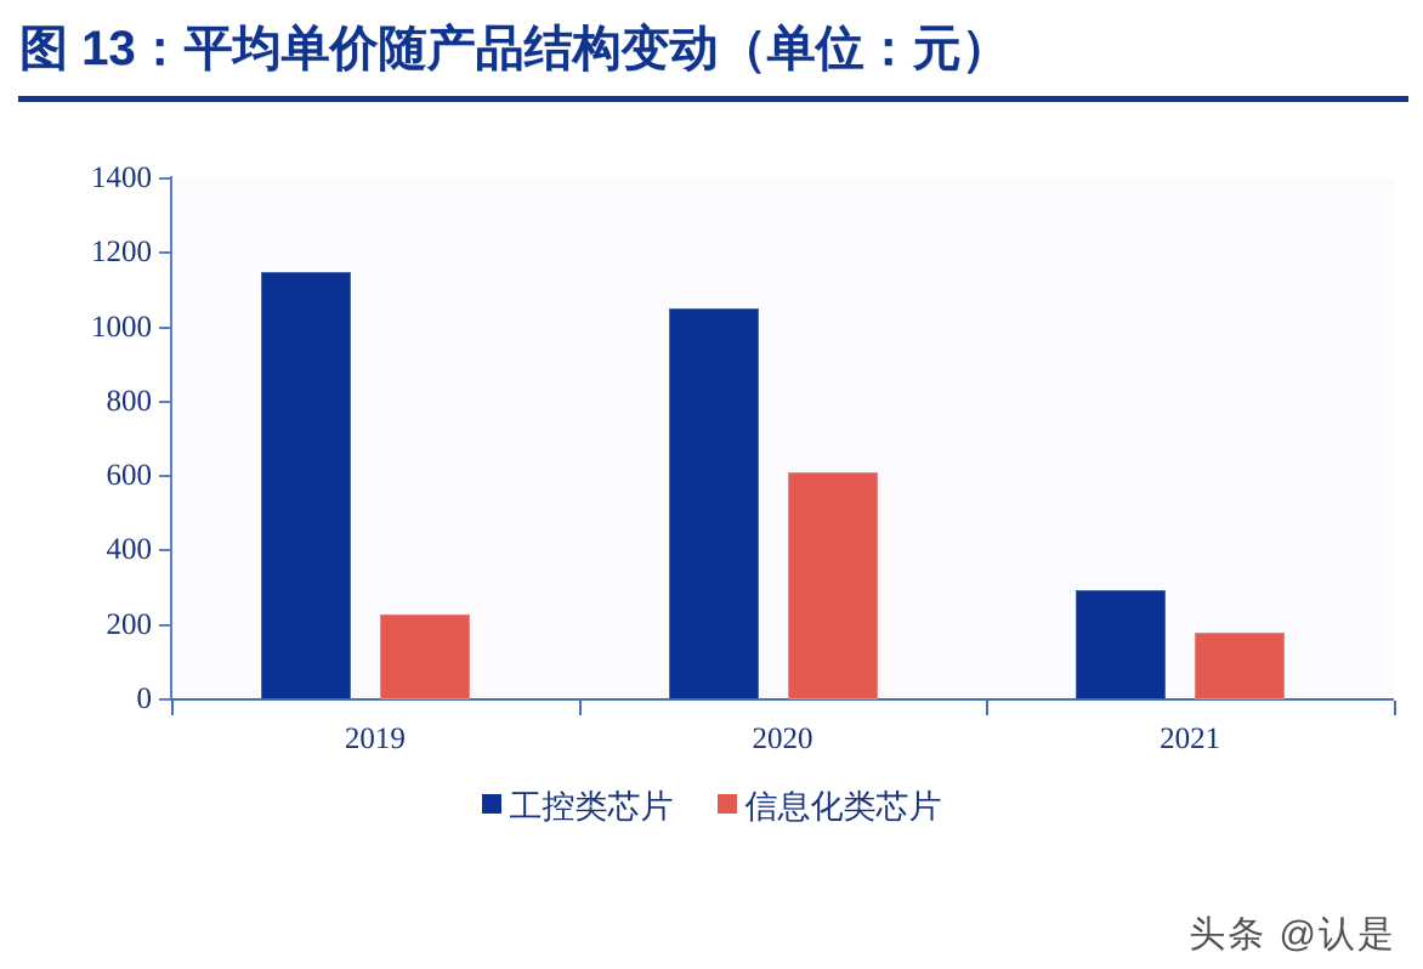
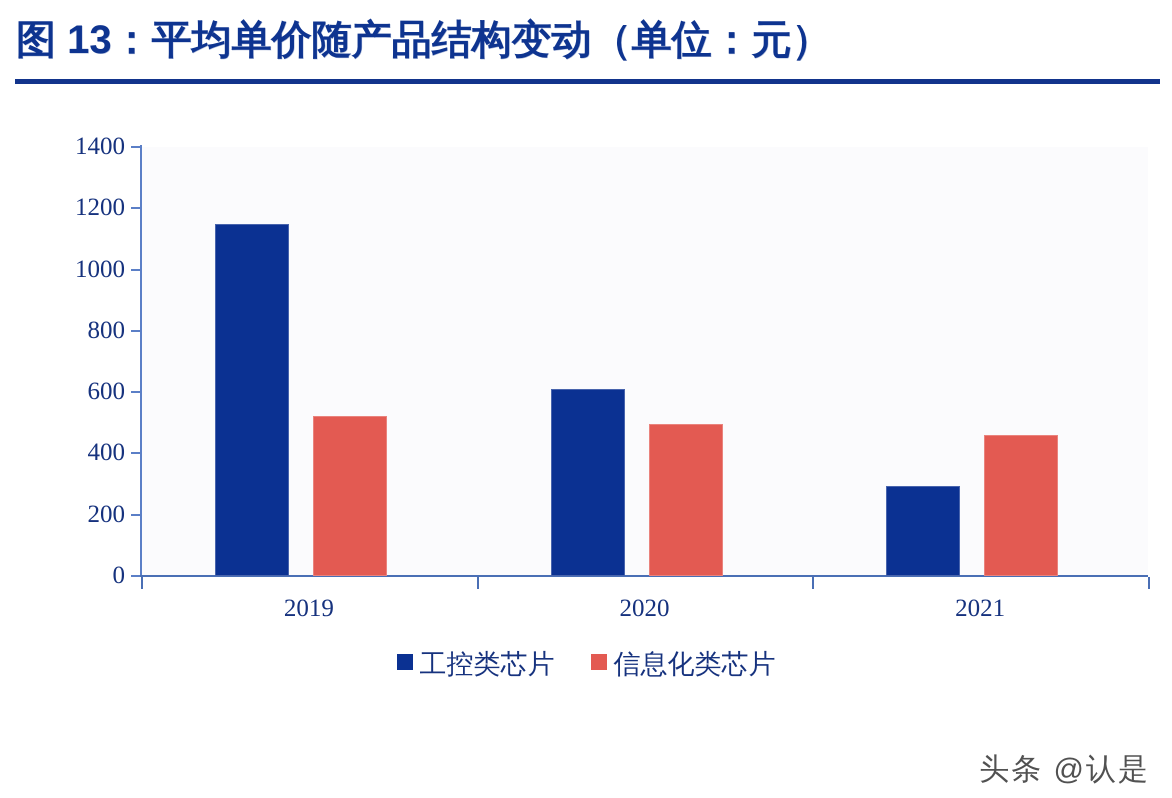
信息化类芯片/2019: 230 -> 520
工控类芯片/2020: 1050 -> 610
信息化类芯片/2020: 610 -> 500
信息化类芯片/2021: 180 -> 460
